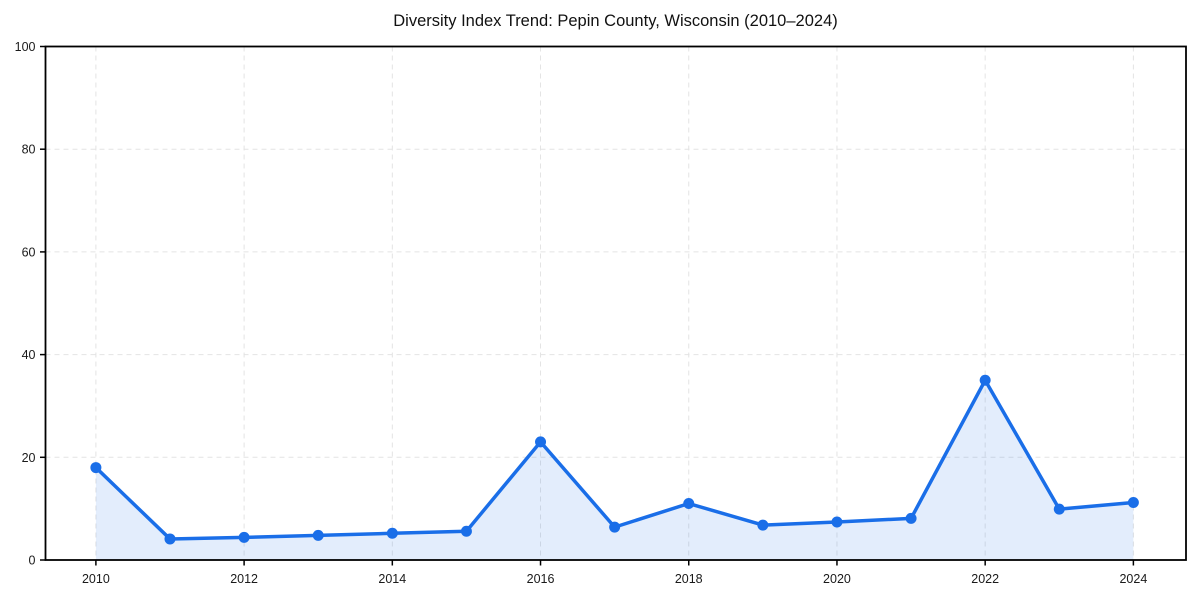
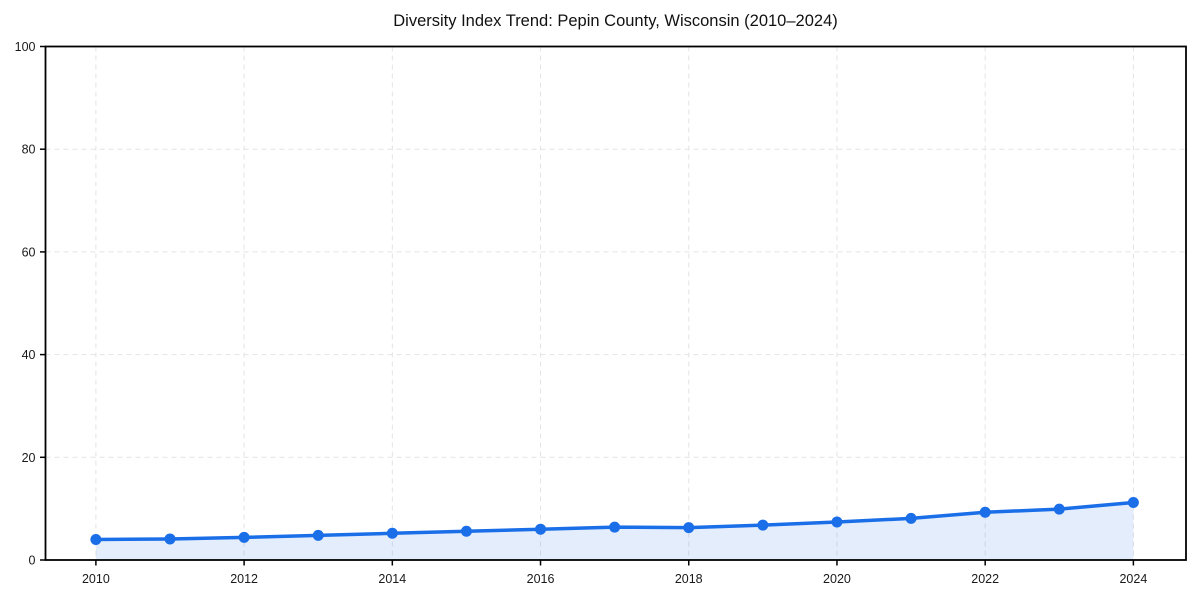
2010: 18 -> 4
2016: 23 -> 6
2018: 11 -> 6
2022: 35 -> 9
